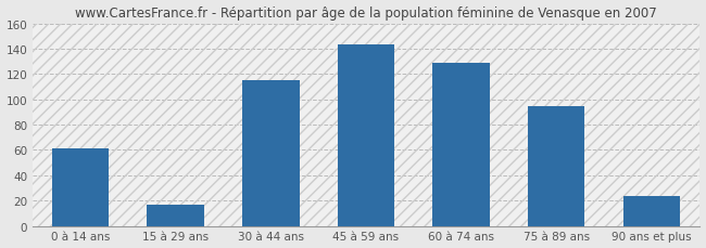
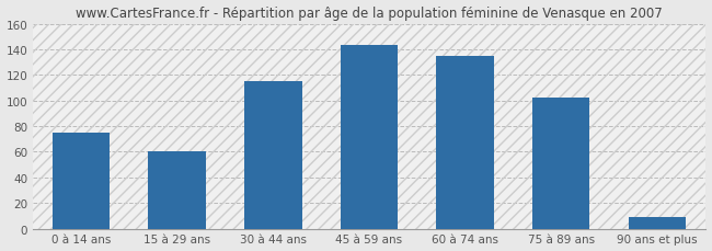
0 à 14 ans: 61 -> 75
15 à 29 ans: 17 -> 60
60 à 74 ans: 129 -> 135
75 à 89 ans: 95 -> 102
90 ans et plus: 24 -> 9
